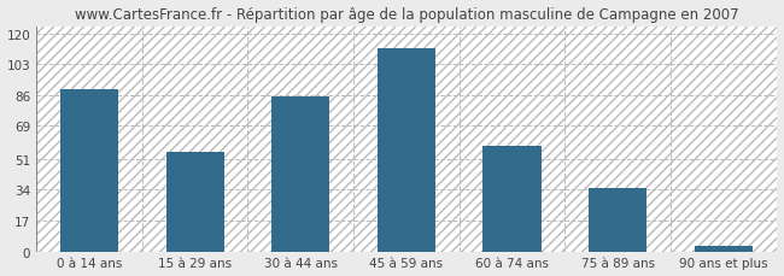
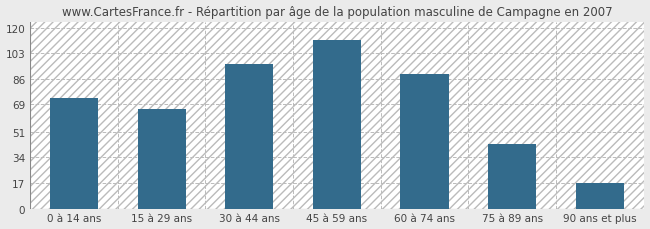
0 à 14 ans: 89 -> 73
15 à 29 ans: 55 -> 66
30 à 44 ans: 85 -> 96
60 à 74 ans: 58 -> 89
75 à 89 ans: 35 -> 43
90 ans et plus: 3 -> 17
